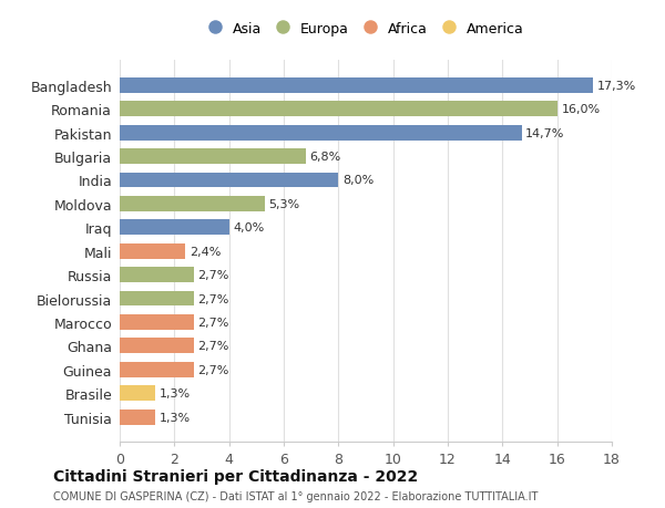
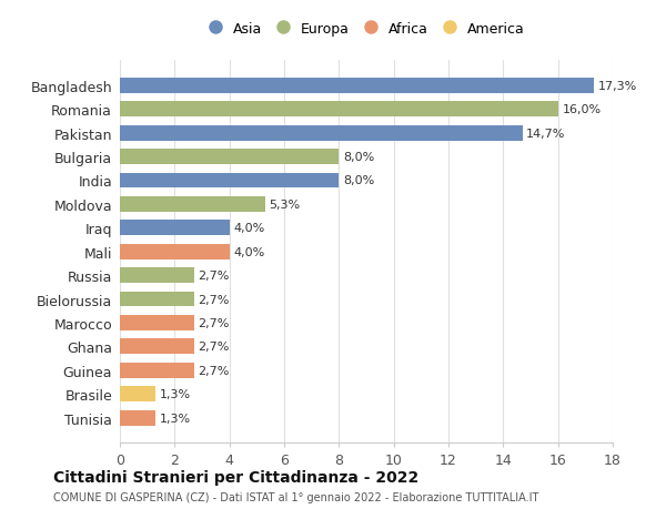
Bulgaria: 6,8% -> 8,0%
Mali: 2,4% -> 4,0%
